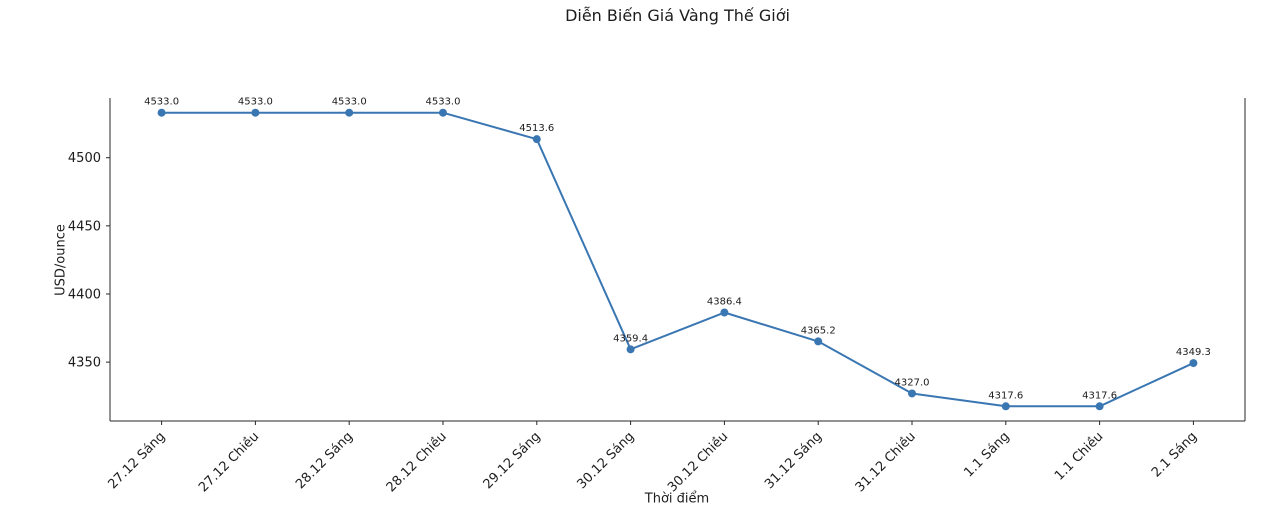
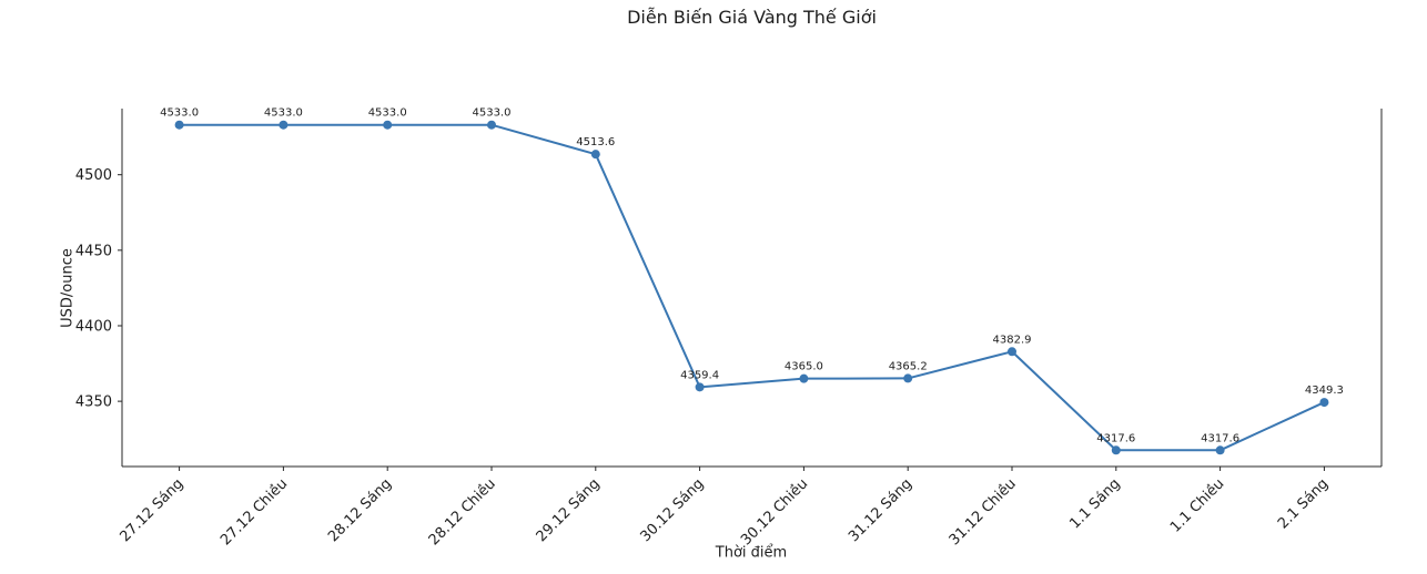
30.12 Chiều: 4386.4 -> 4365.0
31.12 Chiều: 4327.0 -> 4382.9
